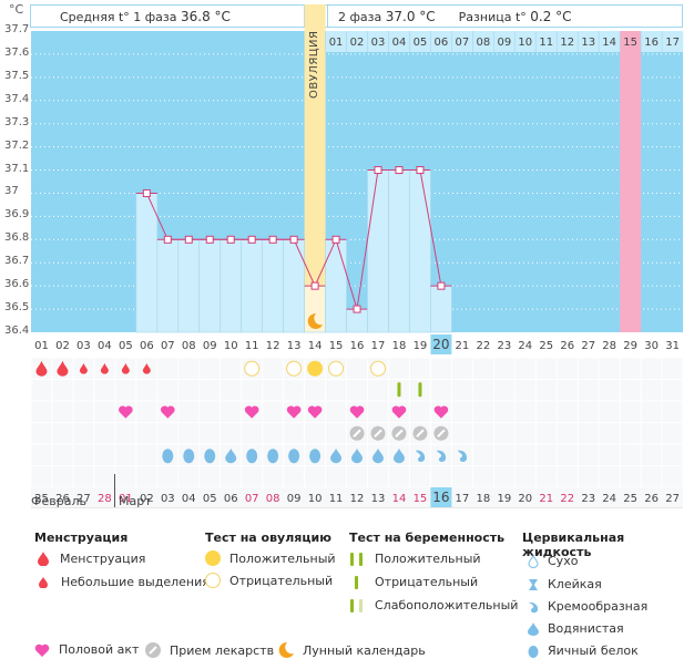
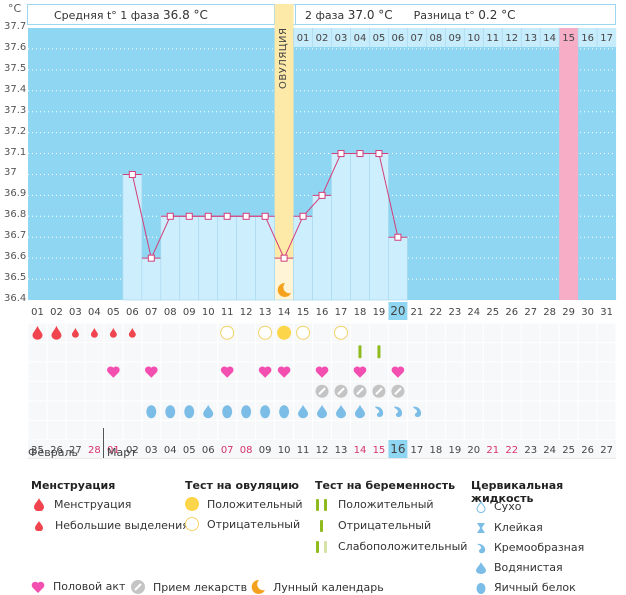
07: 36.8 -> 36.6
16: 36.5 -> 36.9
20: 36.6 -> 36.7
